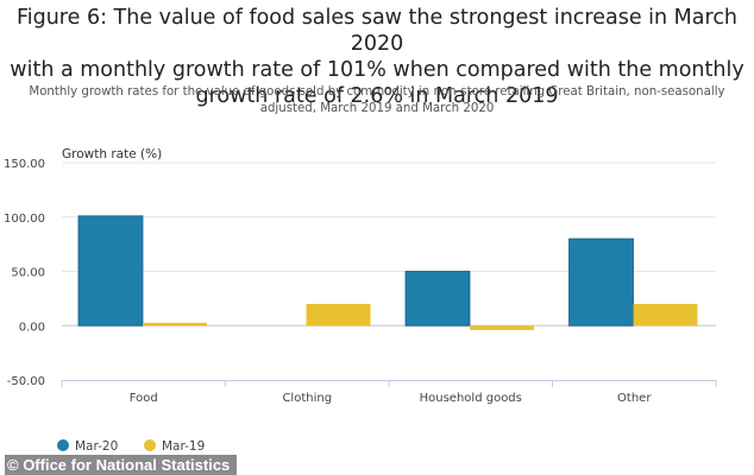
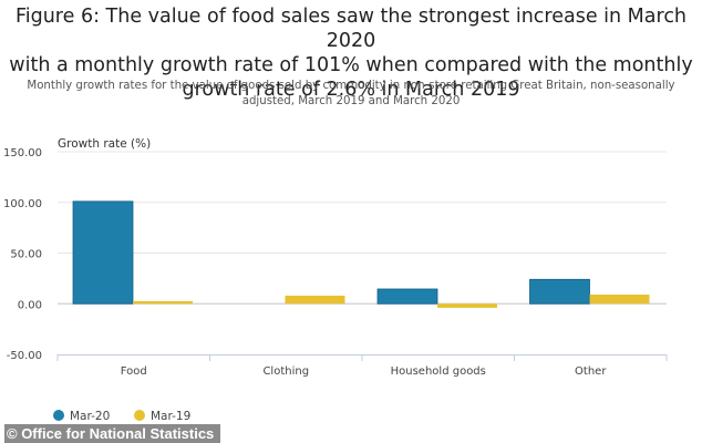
Mar-19/Clothing: 20 -> 10
Mar-20/Household goods: 50 -> 10
Mar-20/Other: 80 -> 20
Mar-19/Other: 20 -> 10
